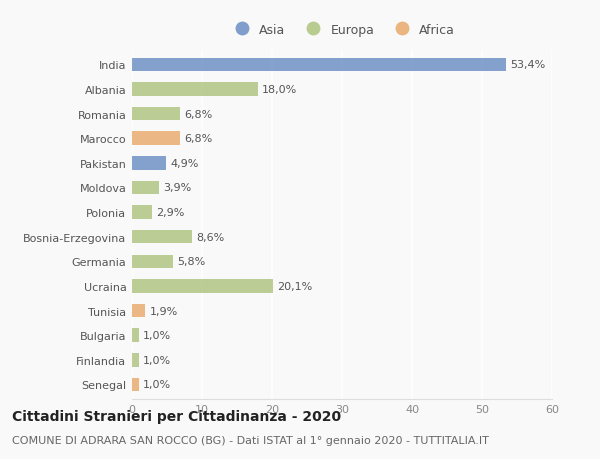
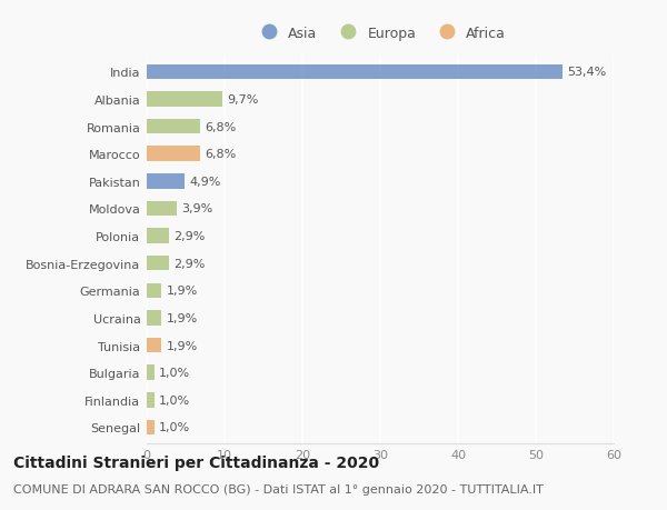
Albania: 18,0% -> 9,7%
Bosnia-Erzegovina: 8,6% -> 2,9%
Germania: 5,8% -> 1,9%
Ucraina: 20,1% -> 1,9%
